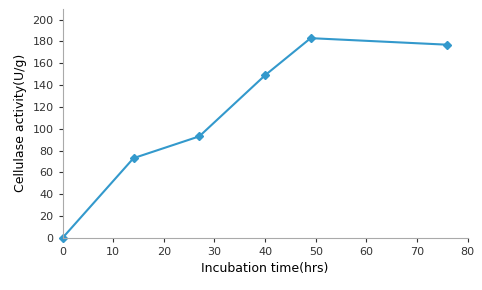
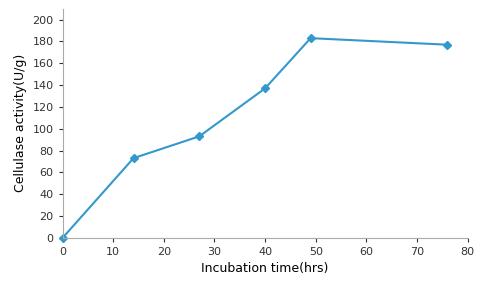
40: 149 -> 137
